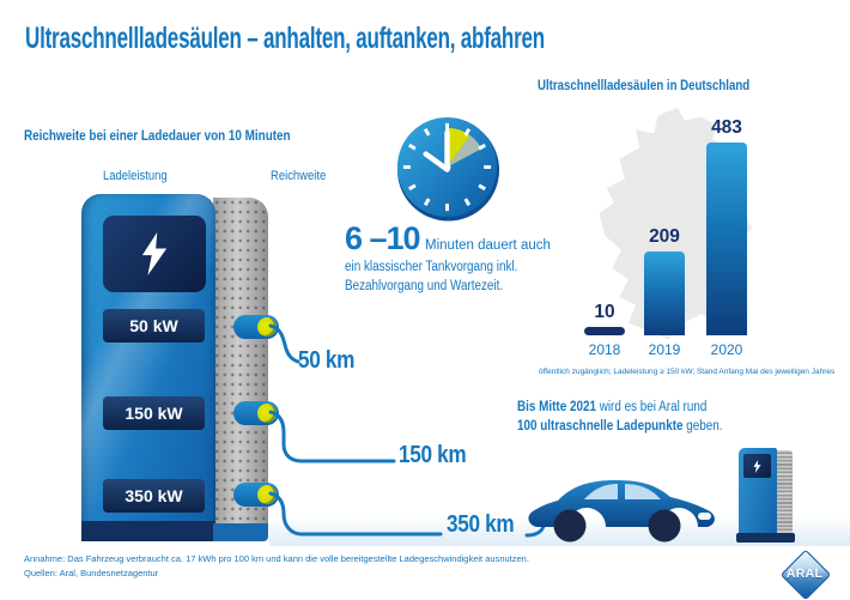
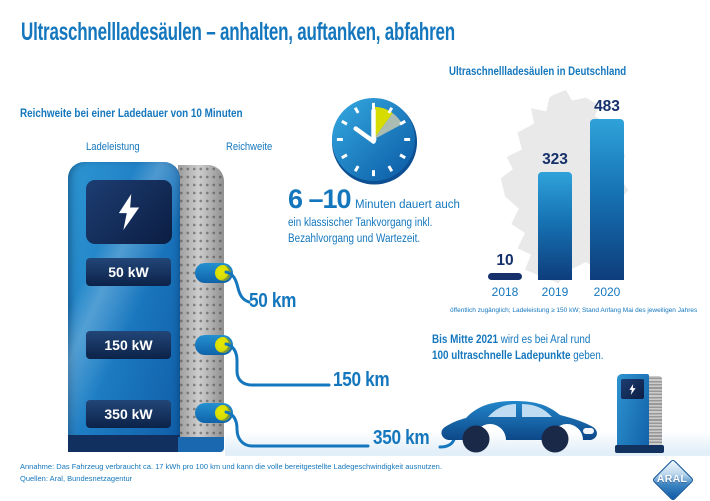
2019: 209 -> 323
